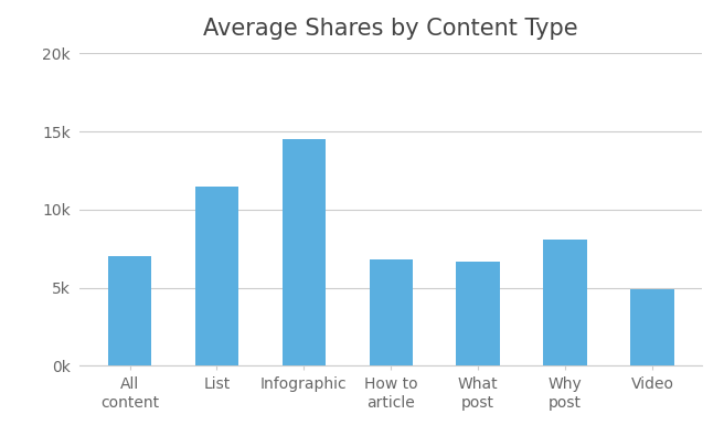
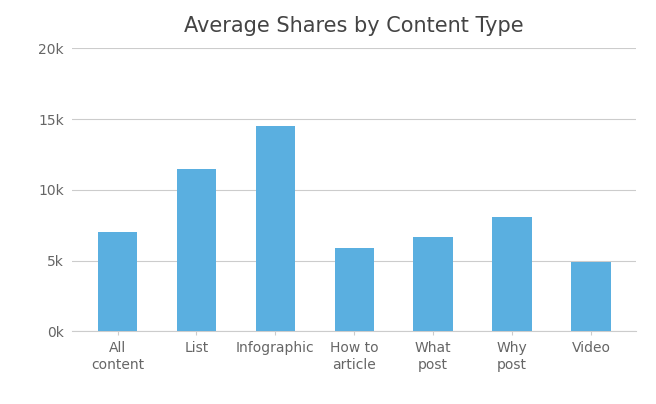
How to article: 6.8k -> 5.9k
